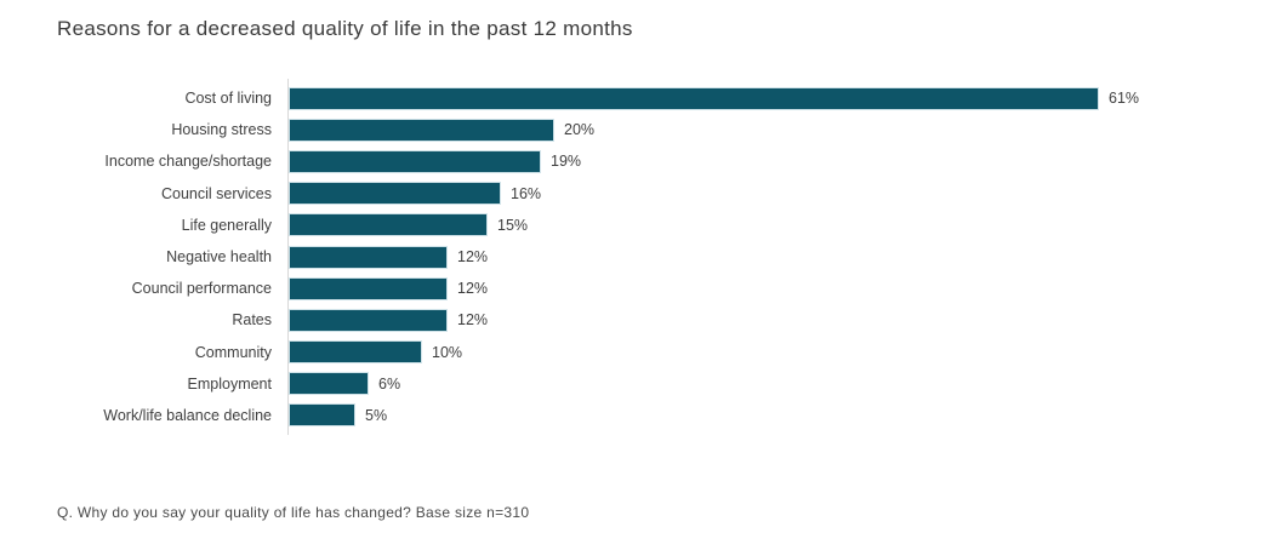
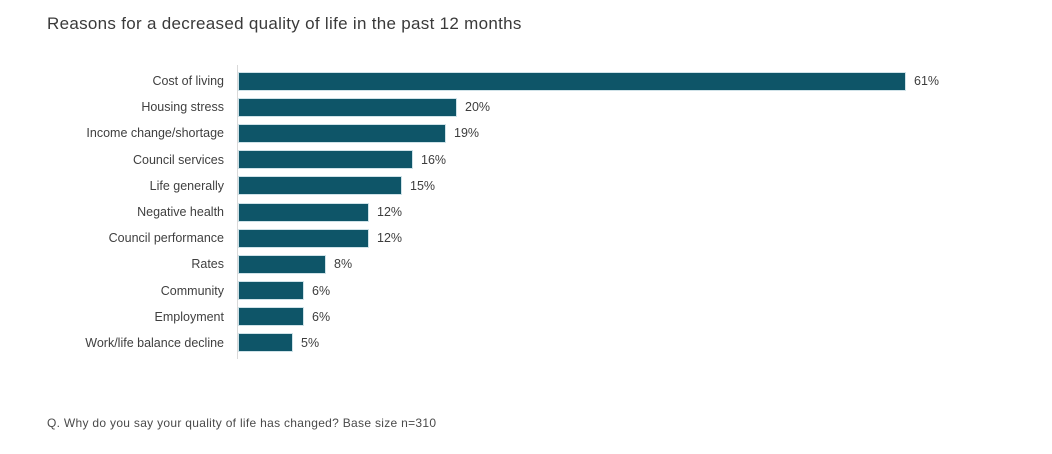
Rates: 12% -> 8%
Community: 10% -> 6%
